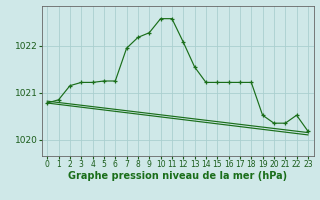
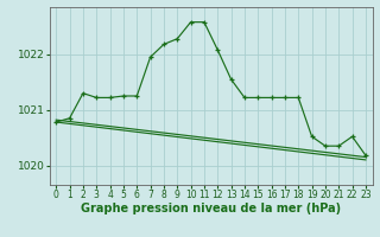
2: 1021.15 -> 1021.30
